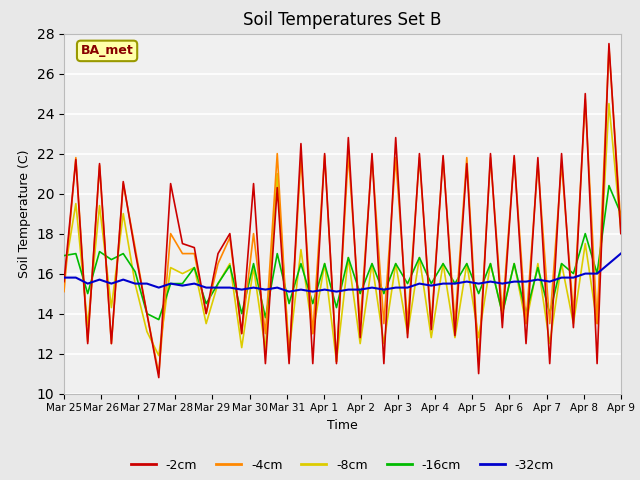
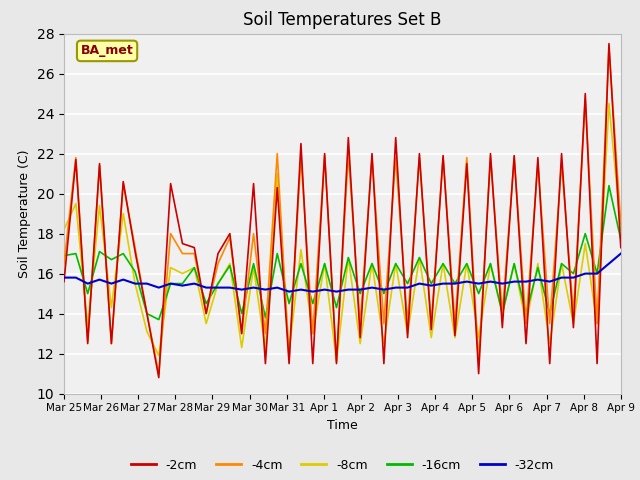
-4cm/Mar 25: 15.1 -> 16.5
-8cm/Mar 25: 15.9 -> 18.2
-2cm/Apr 9: 18.0 -> 17.3
-16cm/Apr 9: 19.0 -> 17.7
